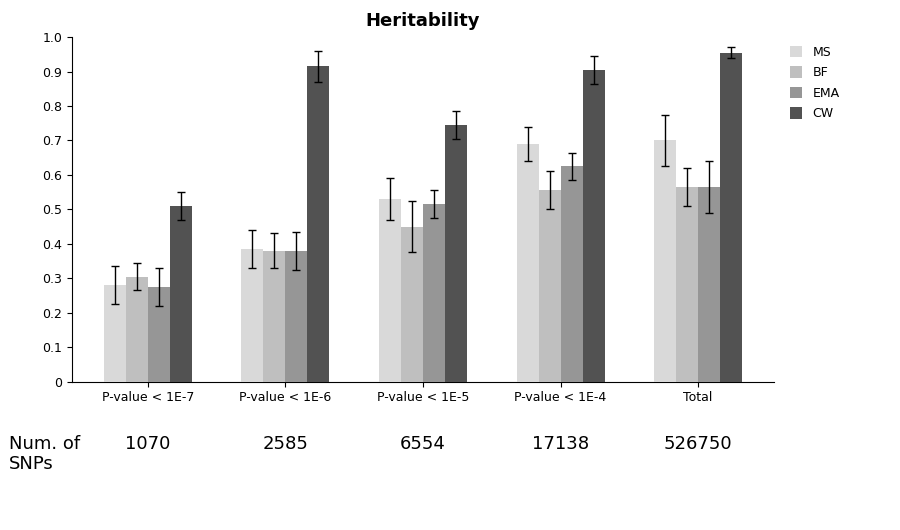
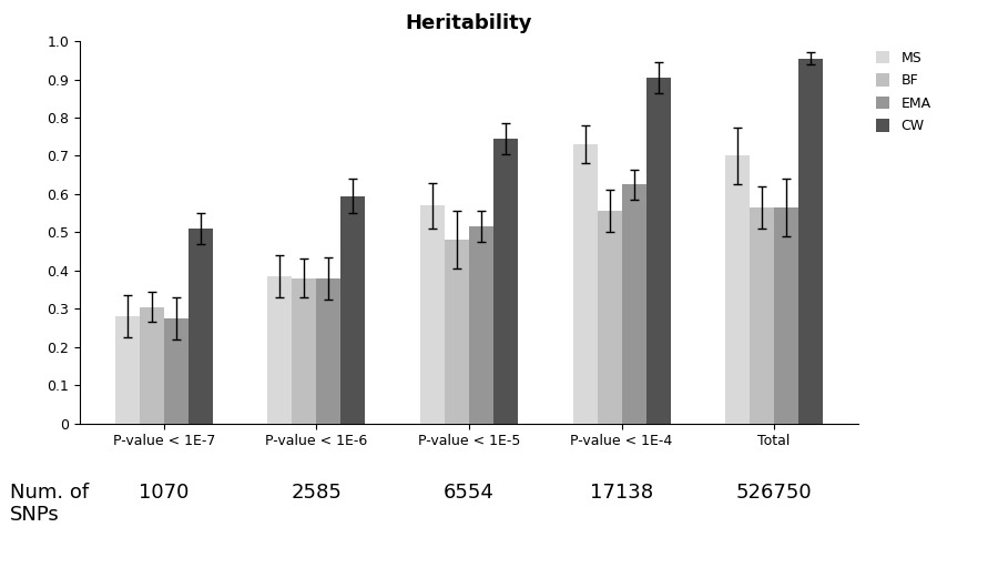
CW/P-value < 1E-6: 0.915 -> 0.595
MS/P-value < 1E-5: 0.530 -> 0.570
BF/P-value < 1E-5: 0.450 -> 0.480
MS/P-value < 1E-4: 0.690 -> 0.730
